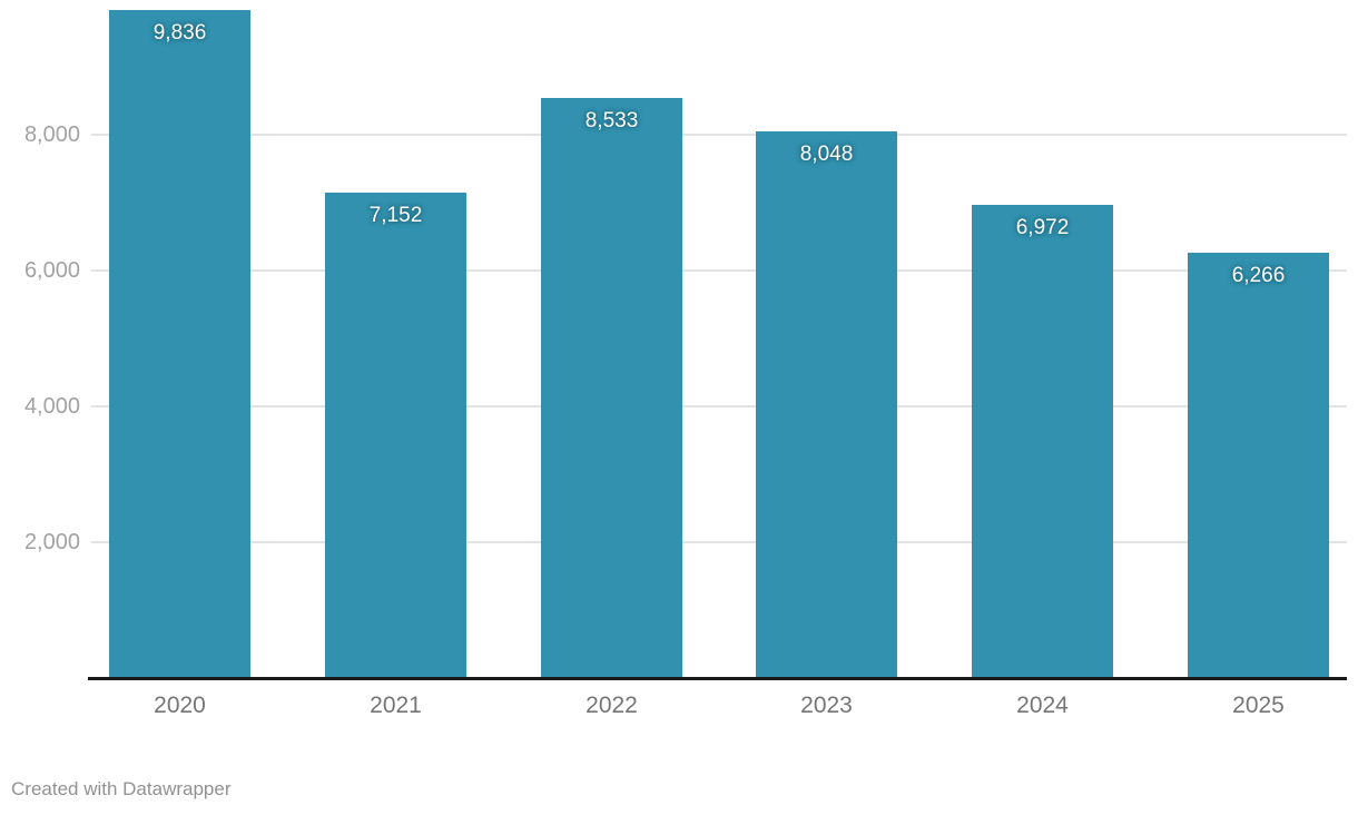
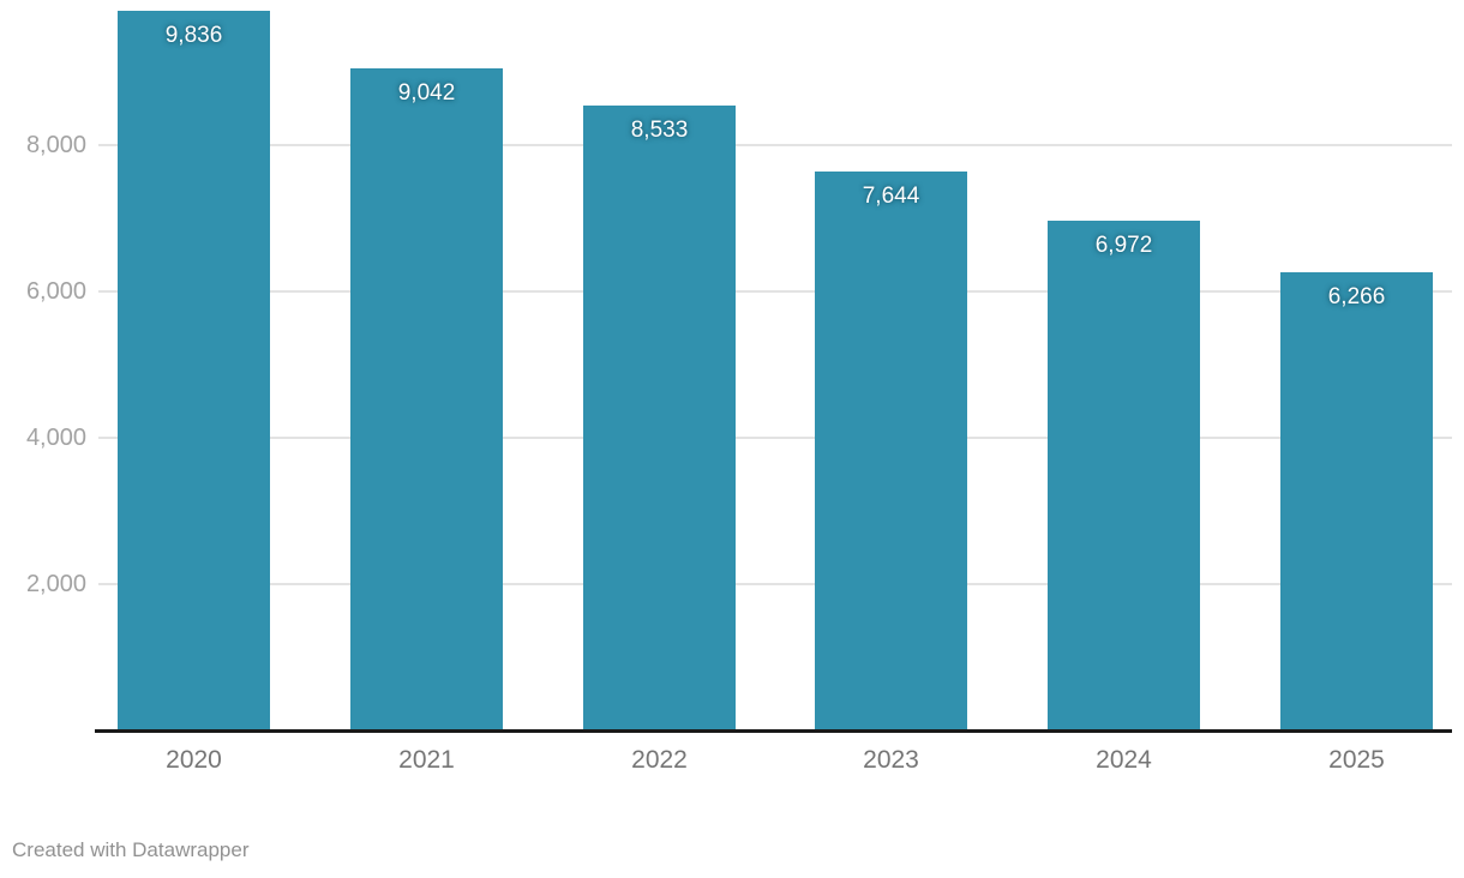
2021: 7,152 -> 9,042
2023: 8,048 -> 7,644
